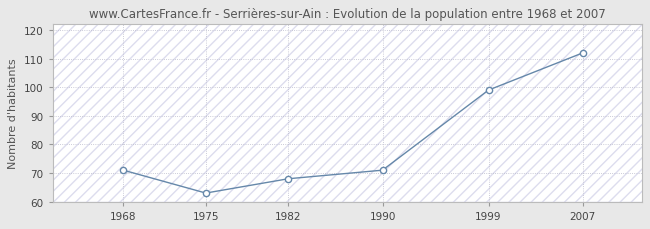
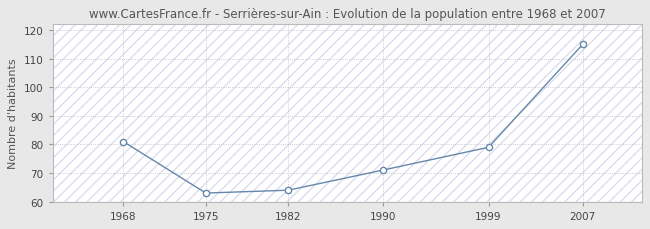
1968: 71 -> 81
1982: 68 -> 64
1999: 99 -> 79
2007: 112 -> 115
